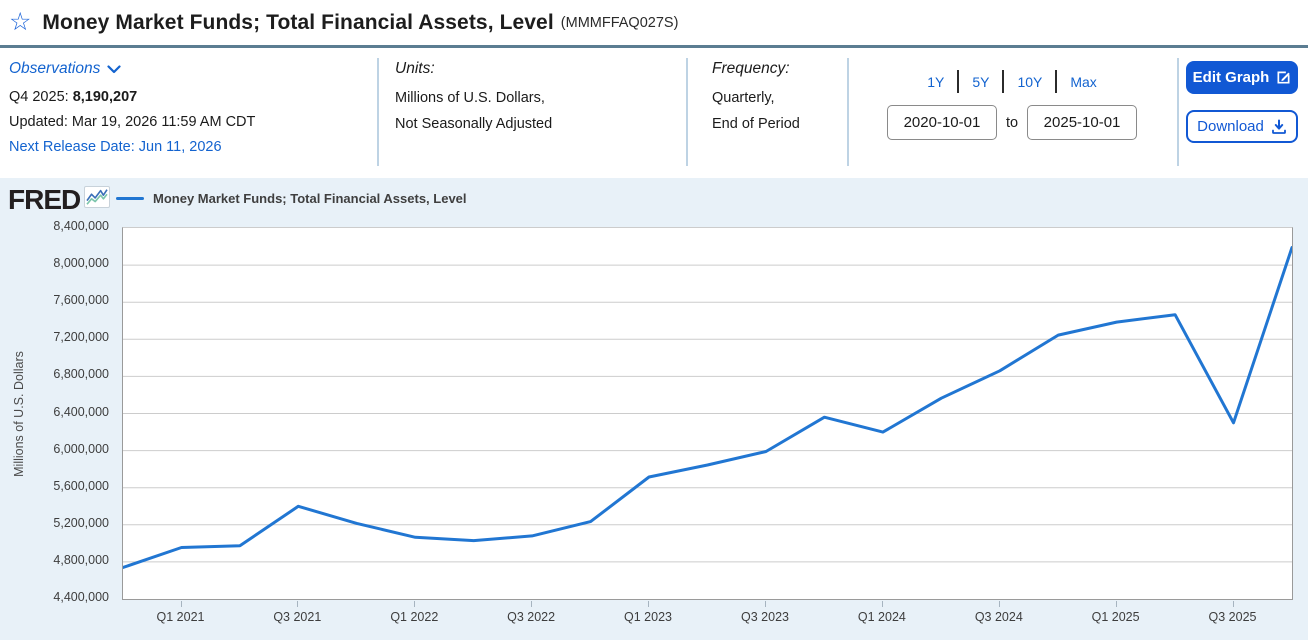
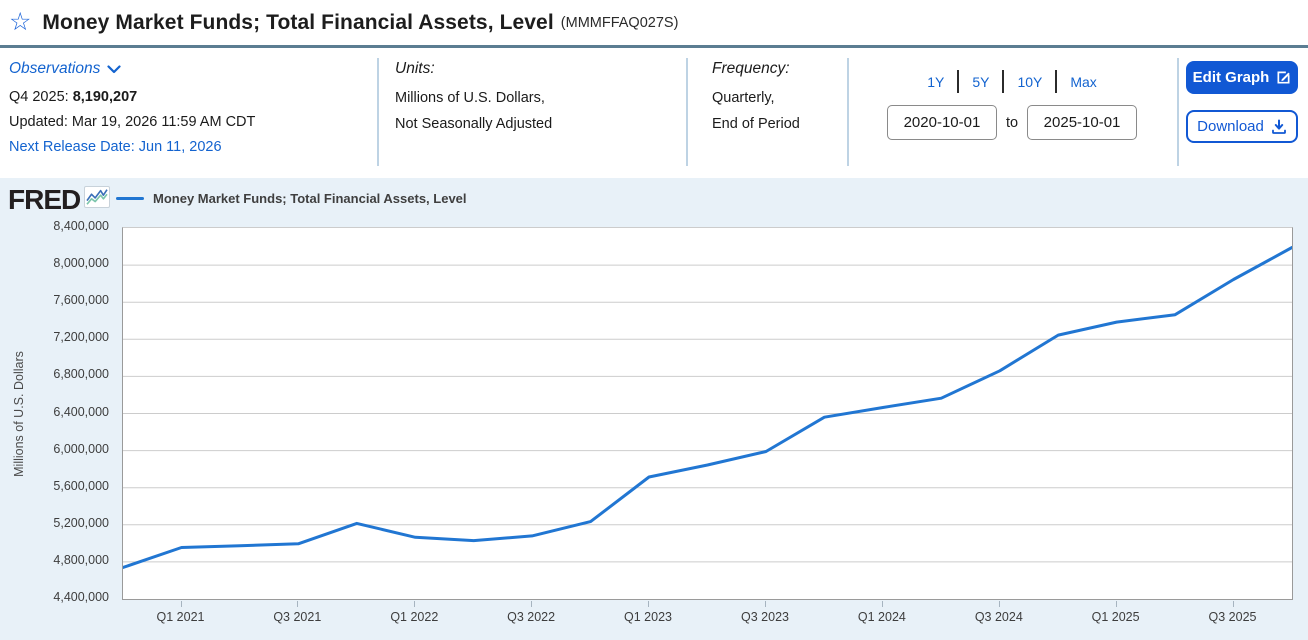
Q3 2021: 5400000 -> 5000000
Q1 2024: 6200000 -> 6500000
Q3 2025: 6300000 -> 7800000
